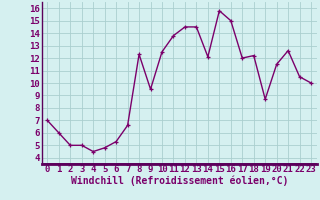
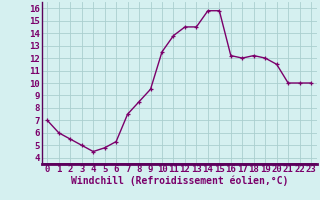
2: 5.0 -> 5.5
7: 6.6 -> 7.5
8: 12.3 -> 8.5
14: 12.1 -> 15.8
16: 15.0 -> 12.2
19: 8.7 -> 12.0
21: 12.6 -> 10.0
22: 10.5 -> 10.0
